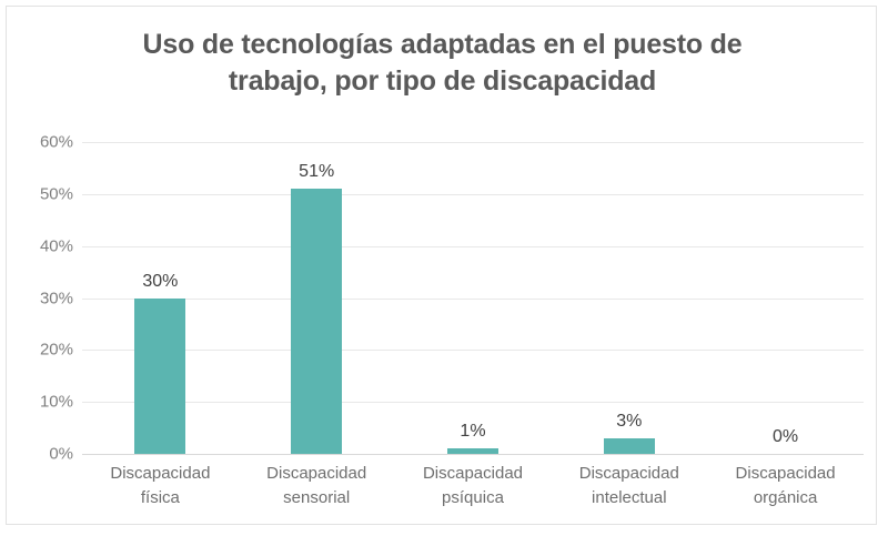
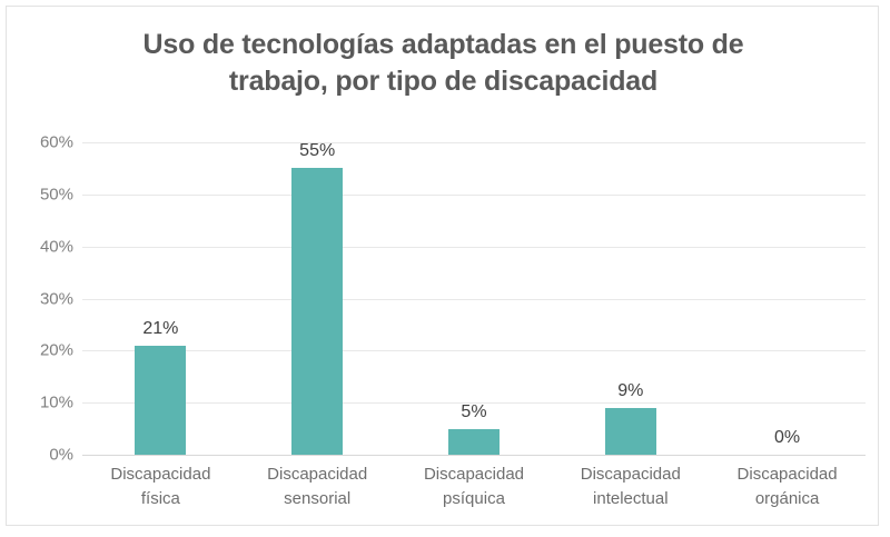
Discapacidad física: 30% -> 21%
Discapacidad sensorial: 51% -> 55%
Discapacidad psíquica: 1% -> 5%
Discapacidad intelectual: 3% -> 9%
